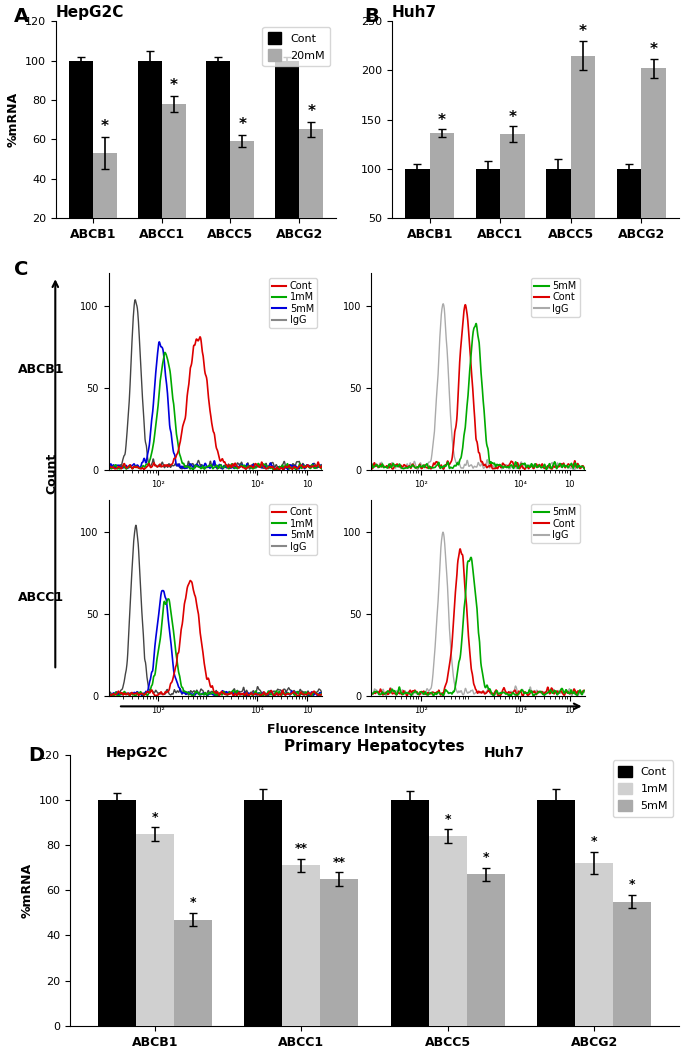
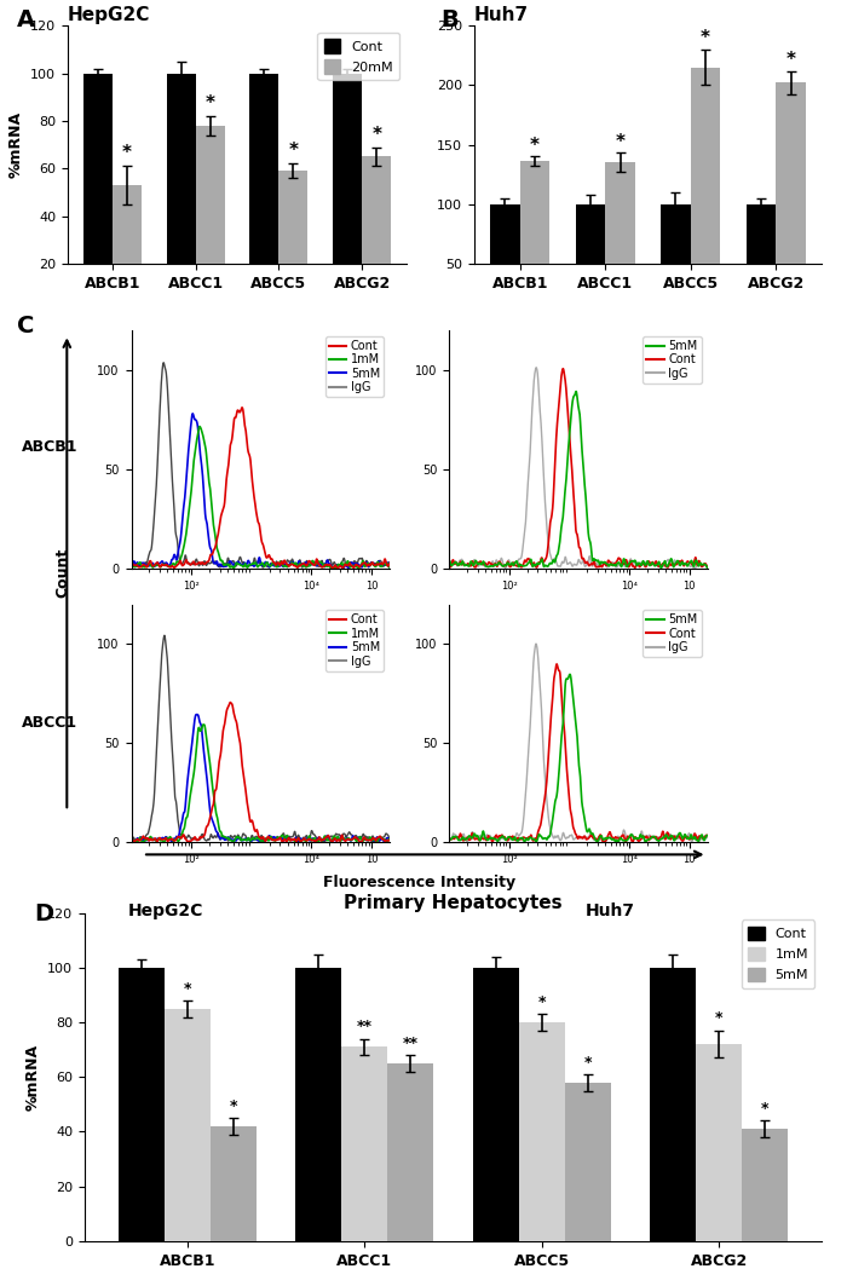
Primary Hepatocytes/5mM/ABCB1: 47 -> 42
Primary Hepatocytes/1mM/ABCC5: 84 -> 80
Primary Hepatocytes/5mM/ABCC5: 67 -> 58
Primary Hepatocytes/5mM/ABCG2: 55 -> 41
